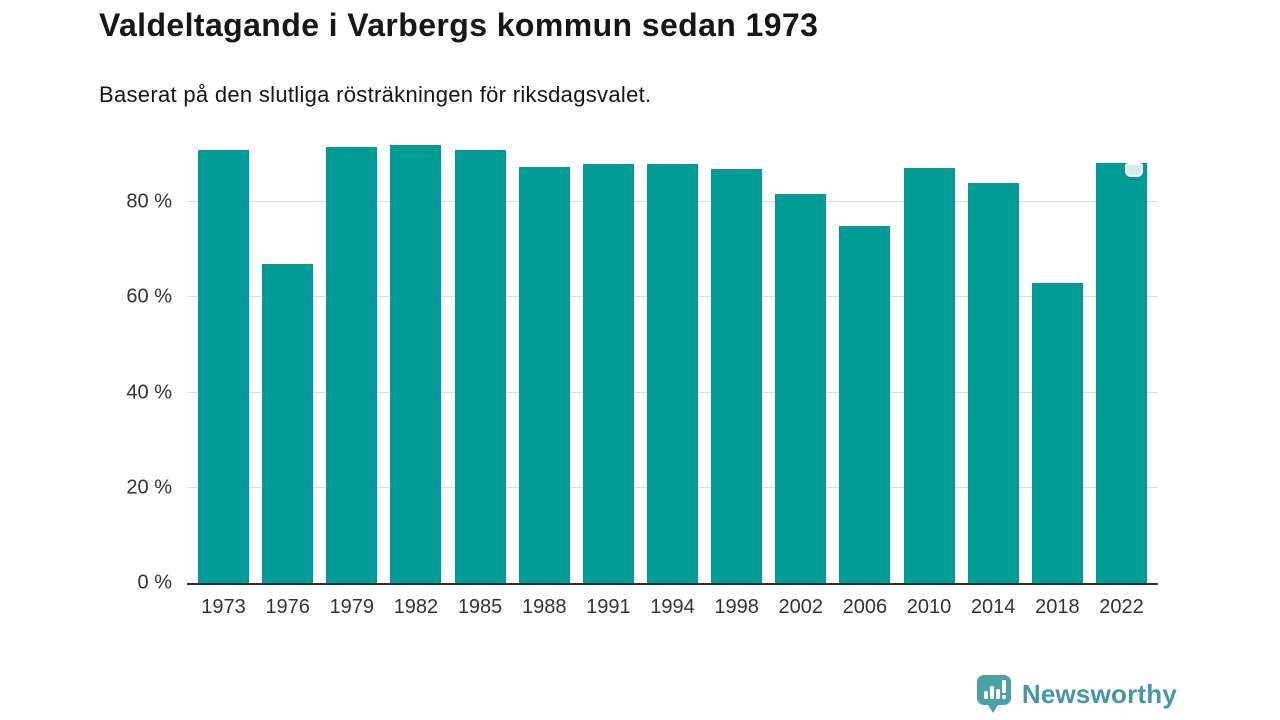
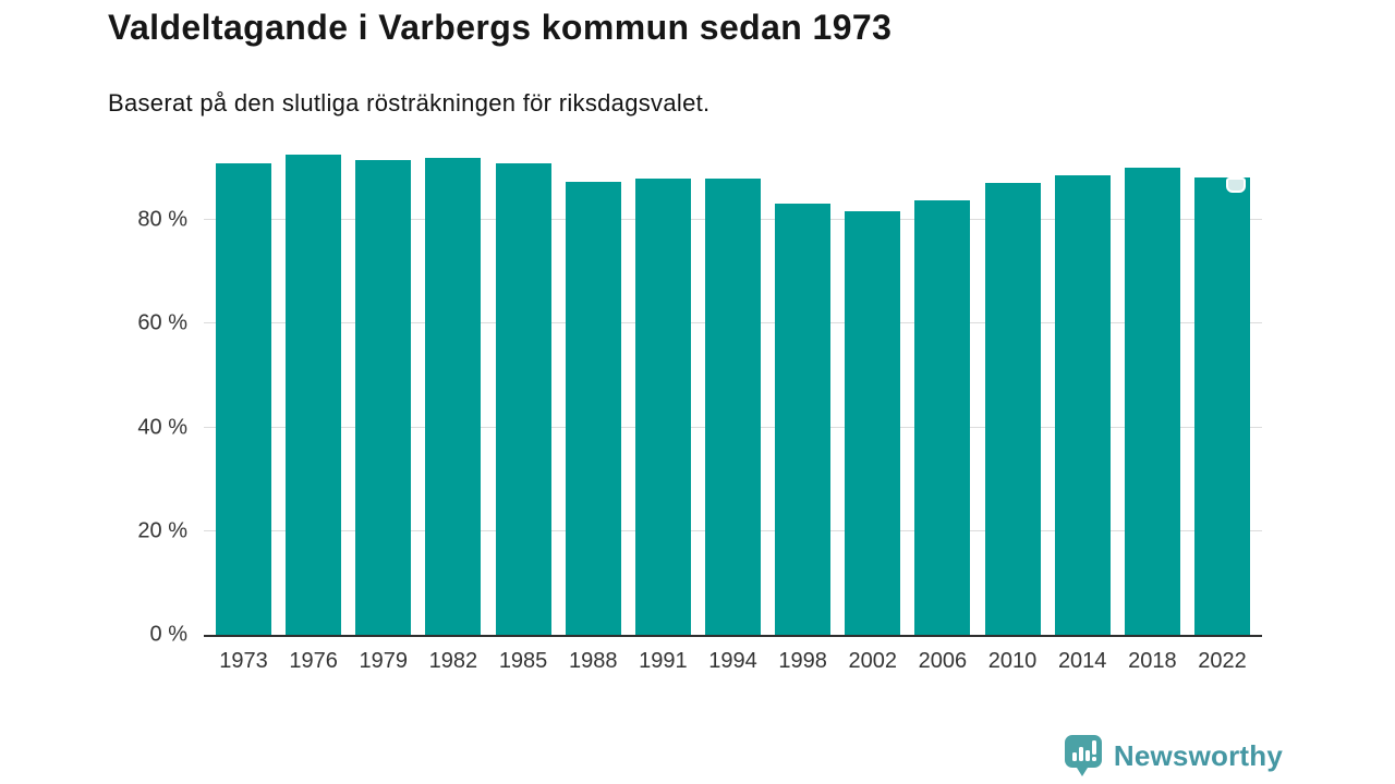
1976: 67% -> 93%
1998: 87% -> 83%
2006: 75% -> 84%
2014: 84% -> 89%
2018: 63% -> 90%
